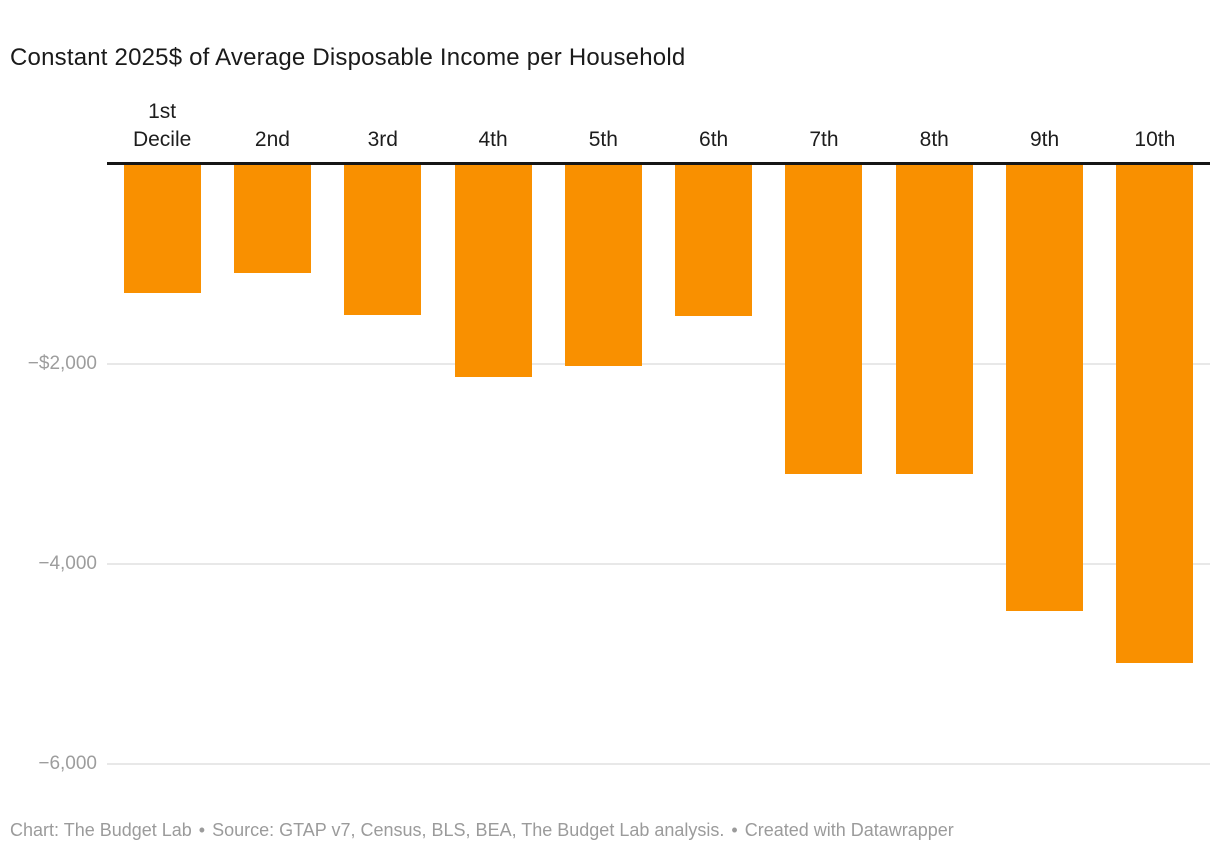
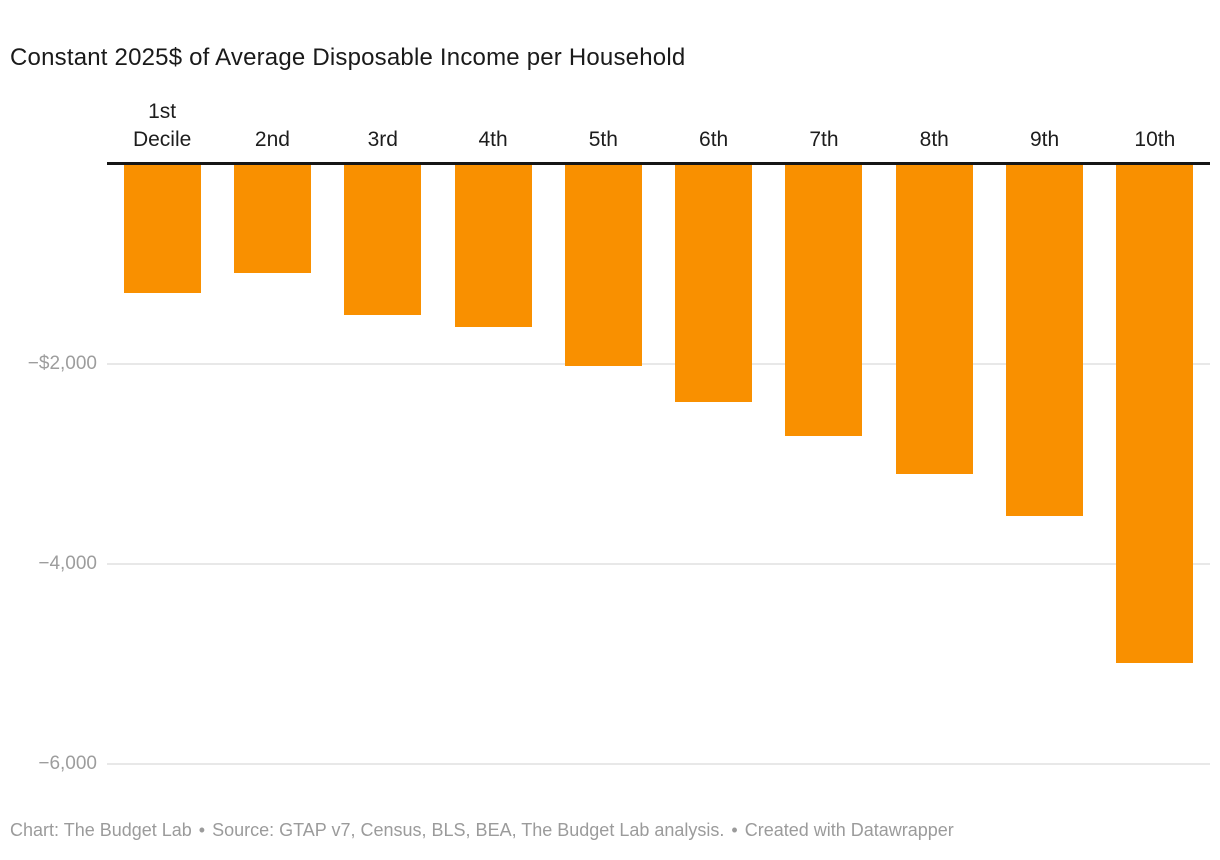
4th: -$2140 -> -$1640
6th: -$1530 -> -$2390
7th: -$3110 -> -$2730
9th: -$4480 -> -$3530
